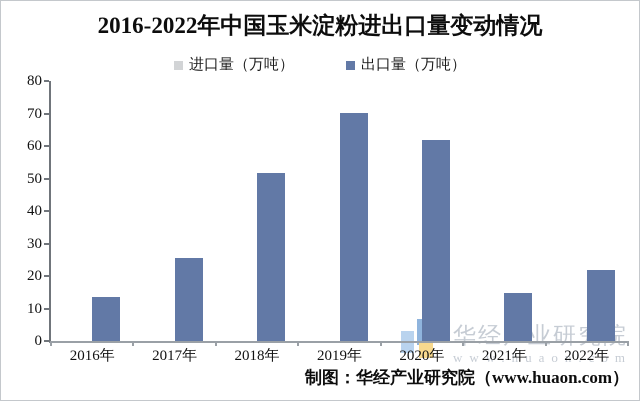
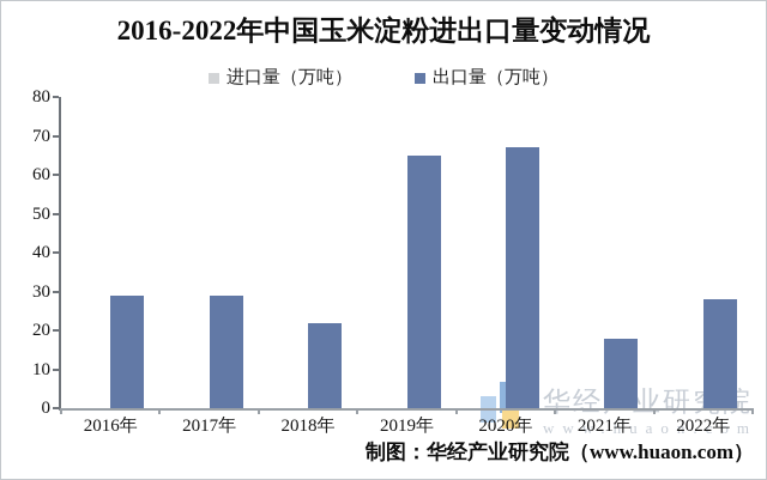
出口量（万吨）/2016年: 13 -> 29
出口量（万吨）/2017年: 26 -> 29
出口量（万吨）/2018年: 52 -> 22
出口量（万吨）/2019年: 70 -> 65
出口量（万吨）/2020年: 62 -> 67
出口量（万吨）/2021年: 15 -> 18
出口量（万吨）/2022年: 22 -> 28
